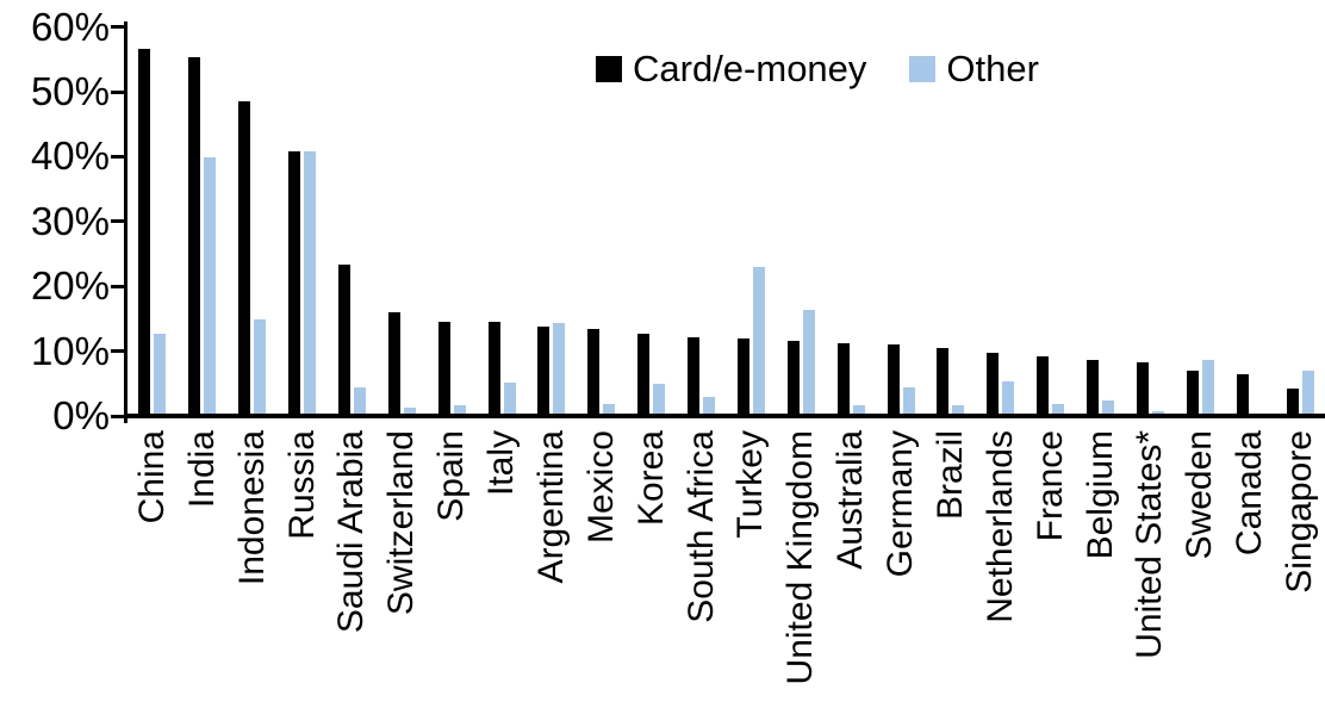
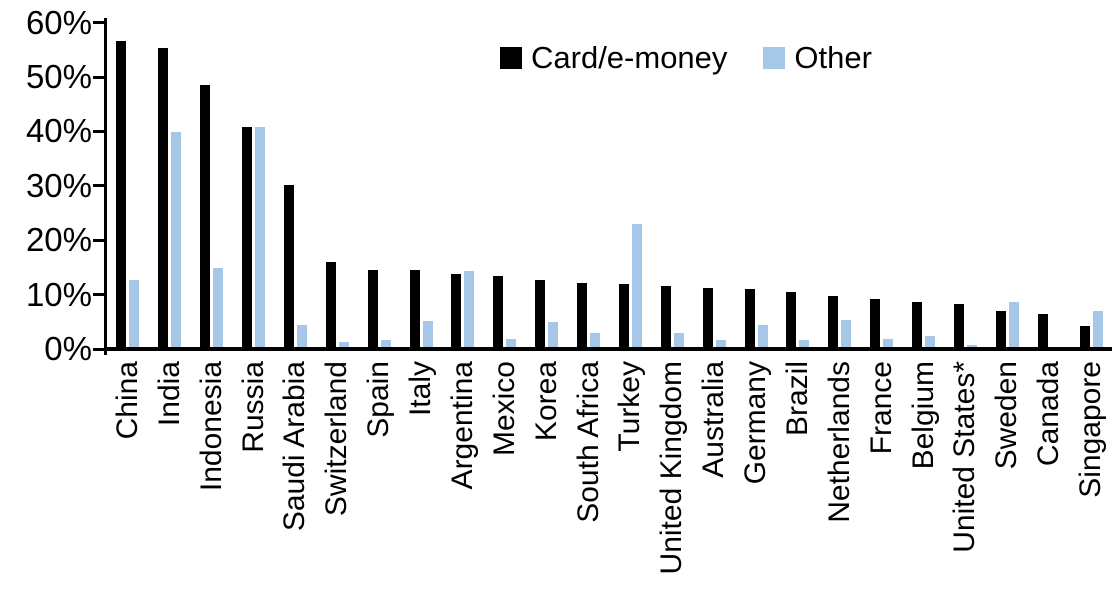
Card/e-money/Saudi Arabia: 23% -> 30%
Other/United Kingdom: 16% -> 2%
